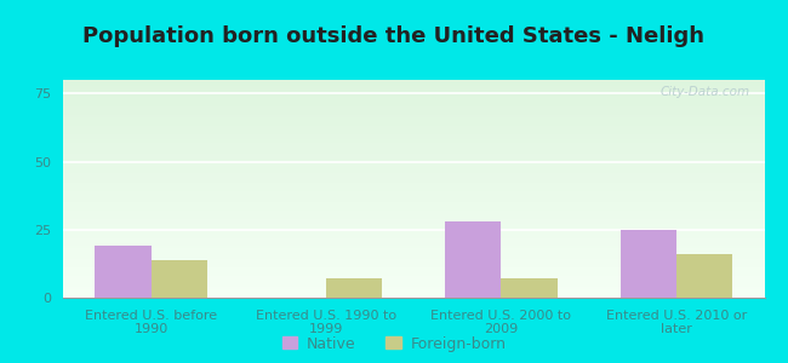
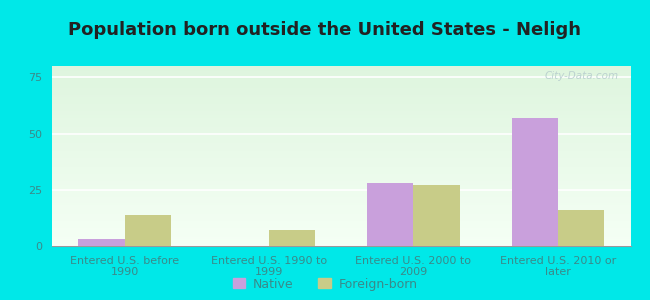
Native/Entered U.S. before 1990: 19 -> 3
Foreign-born/Entered U.S. 2000 to 2009: 7 -> 27
Native/Entered U.S. 2010 or later: 25 -> 57
